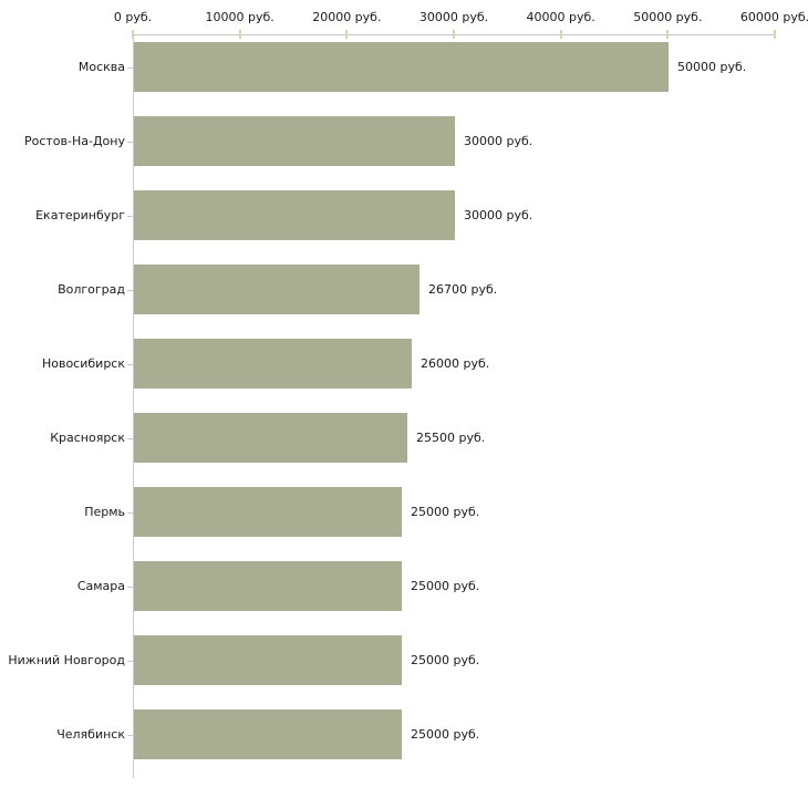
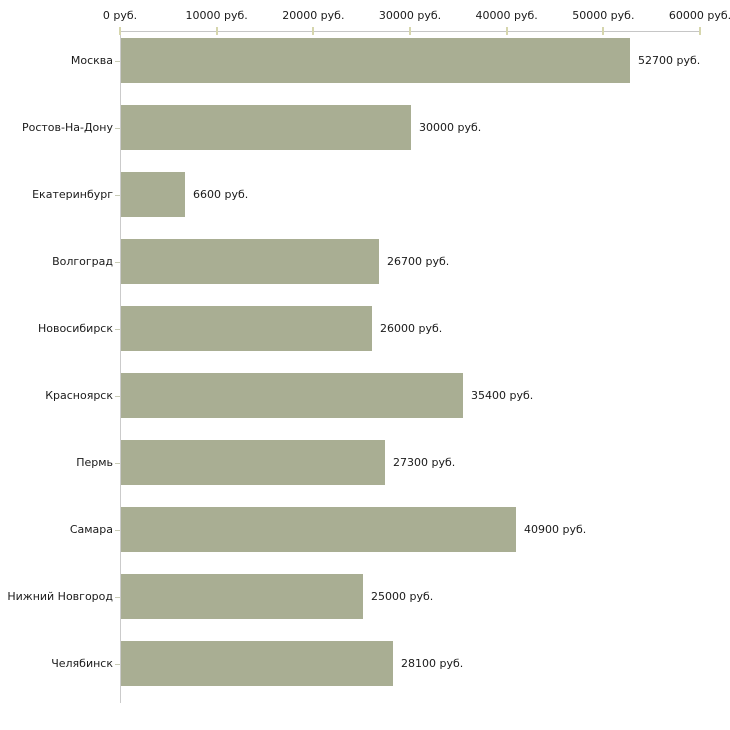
Москва: 50000 -> 52700
Екатеринбург: 30000 -> 6600
Красноярск: 25500 -> 35400
Пермь: 25000 -> 27300
Самара: 25000 -> 40900
Челябинск: 25000 -> 28100
